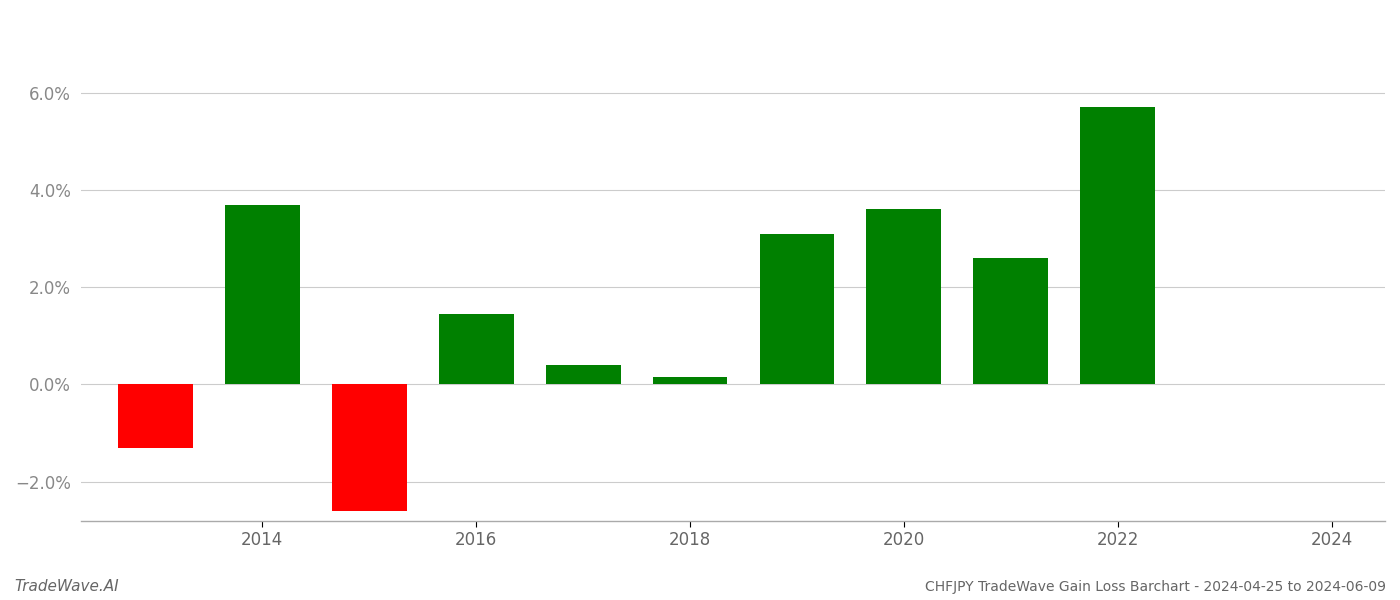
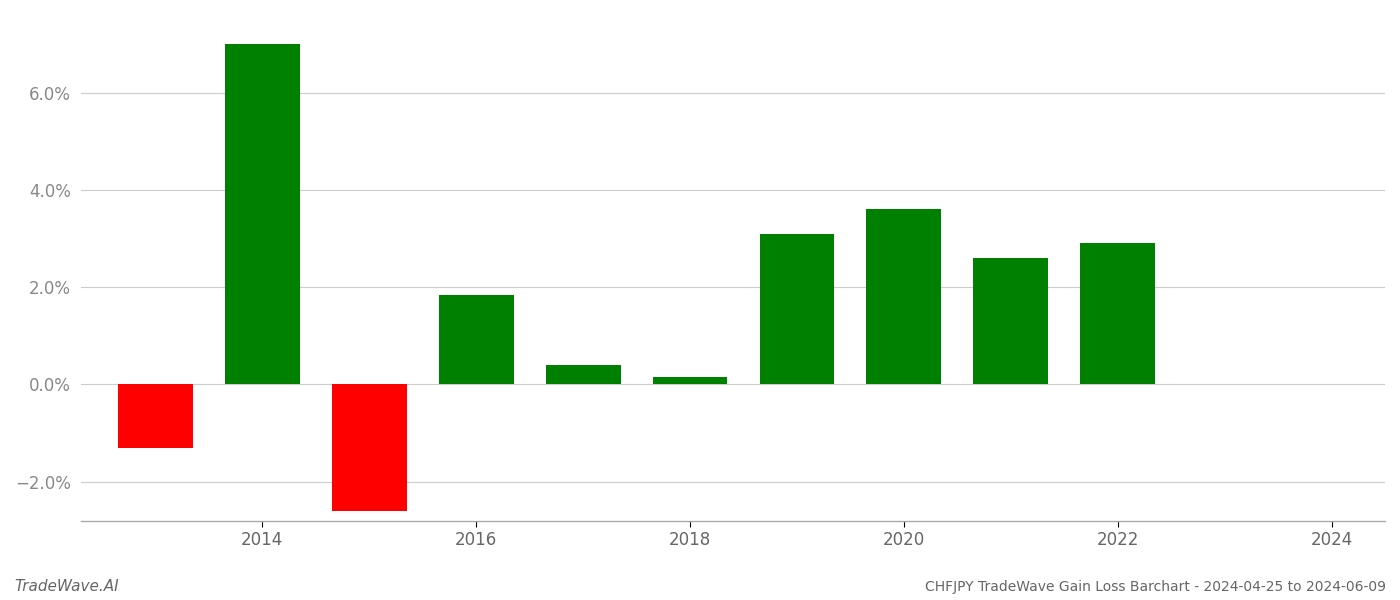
2014: 3.70% -> 7.00%
2016: 1.45% -> 1.85%
2022: 5.70% -> 2.90%
